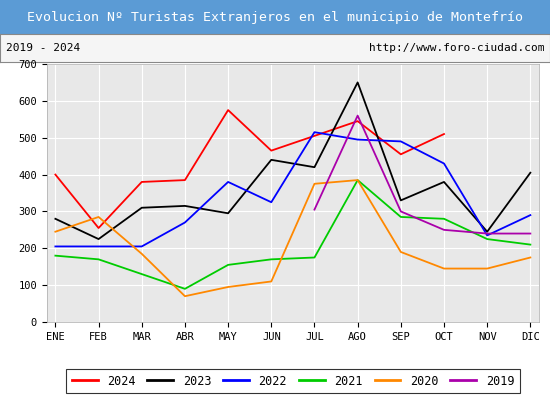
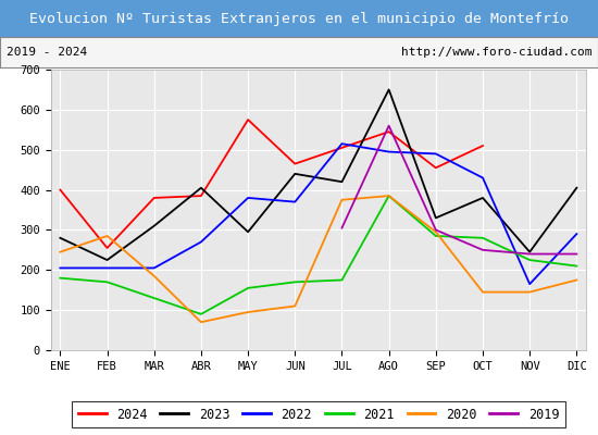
2023/ABR: 315 -> 405
2022/JUN: 325 -> 370
2020/SEP: 190 -> 295
2022/NOV: 235 -> 165
